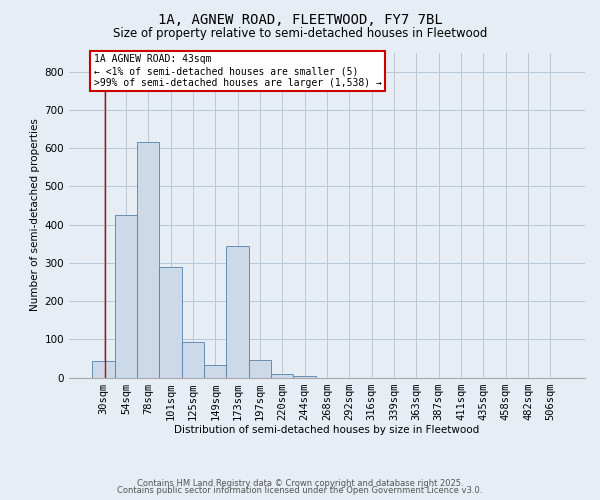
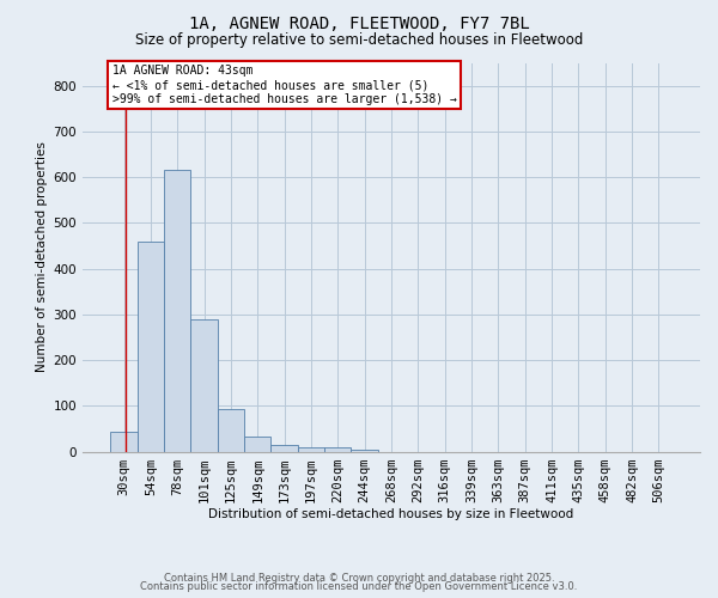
54sqm: 425 -> 460
173sqm: 345 -> 15
197sqm: 45 -> 8
